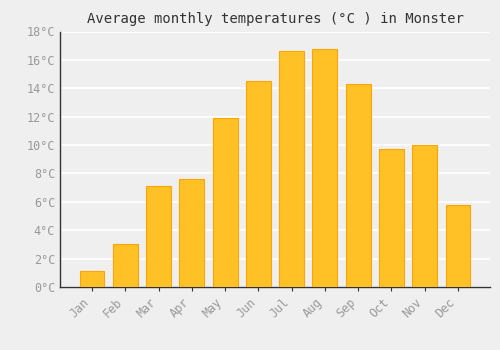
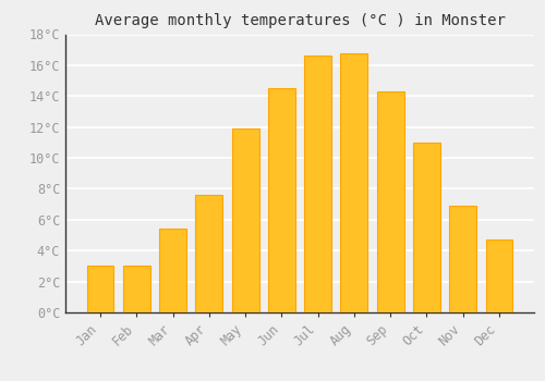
Jan: 1.1°C -> 3.0°C
Mar: 7.1°C -> 5.4°C
Oct: 9.7°C -> 11.0°C
Nov: 10.0°C -> 6.9°C
Dec: 5.8°C -> 4.7°C
